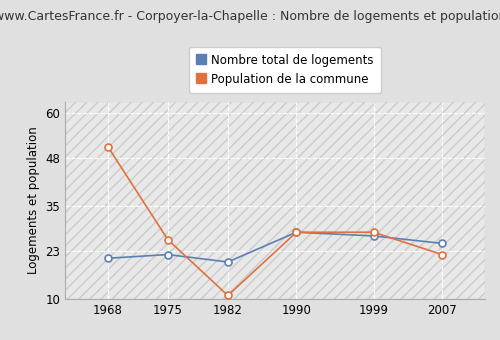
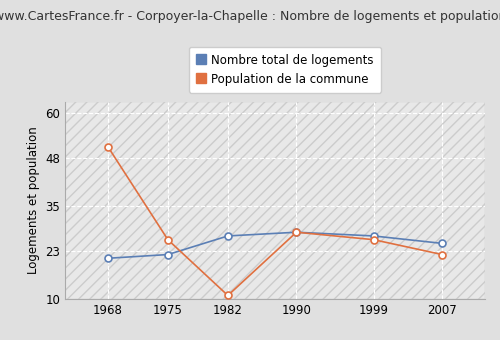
Nombre total de logements/1982: 20 -> 27
Population de la commune/1999: 28 -> 26
